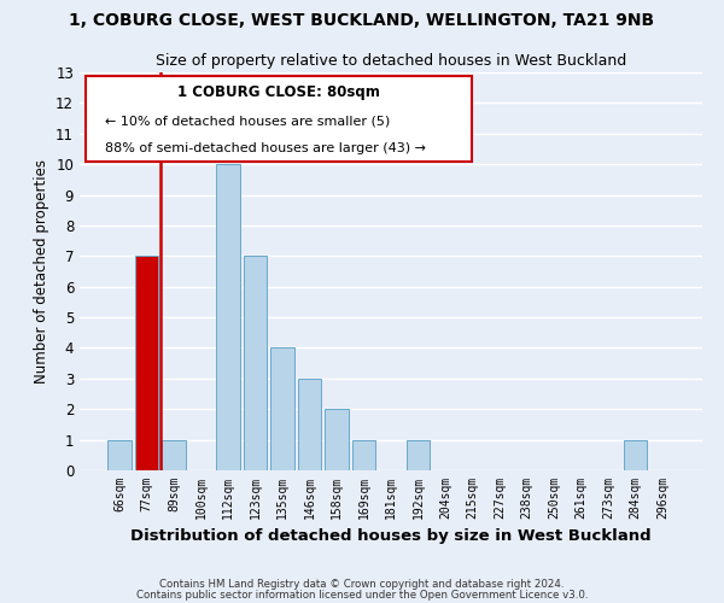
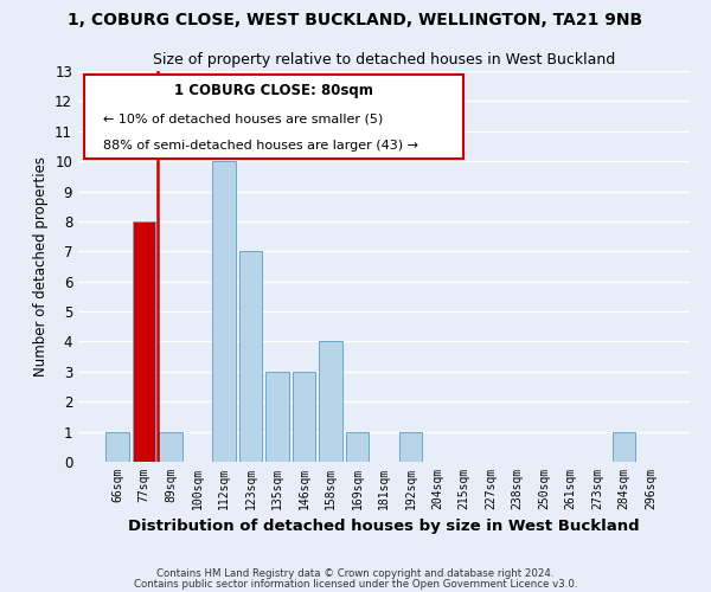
77sqm: 7 -> 8
135sqm: 4 -> 3
158sqm: 2 -> 4
